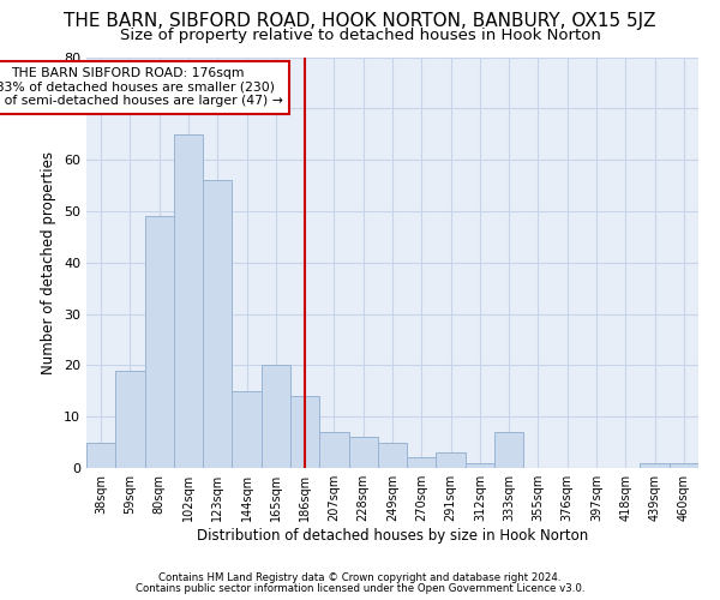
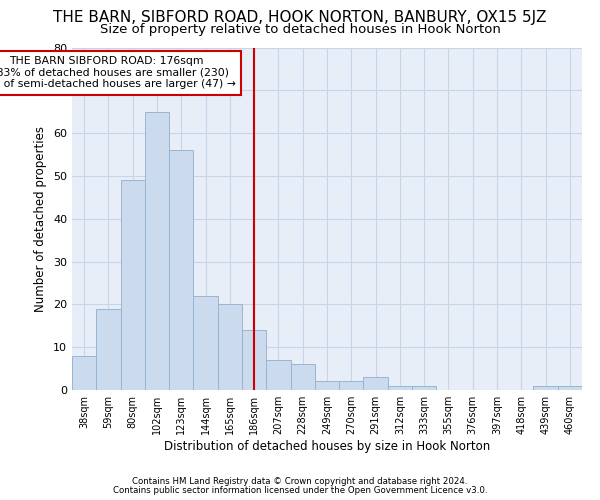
38sqm: 5 -> 8
144sqm: 15 -> 22
249sqm: 5 -> 2
333sqm: 7 -> 1
